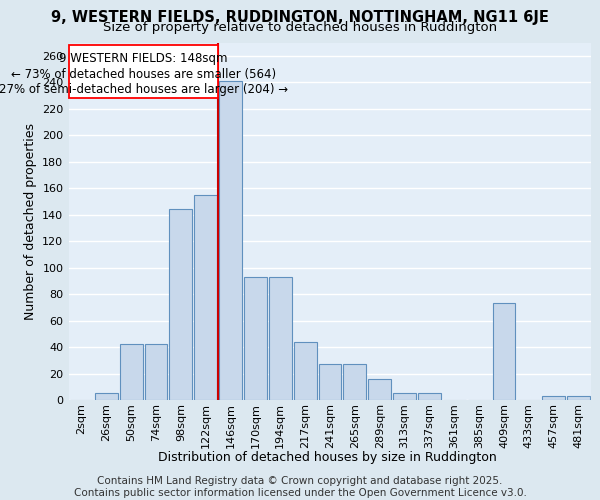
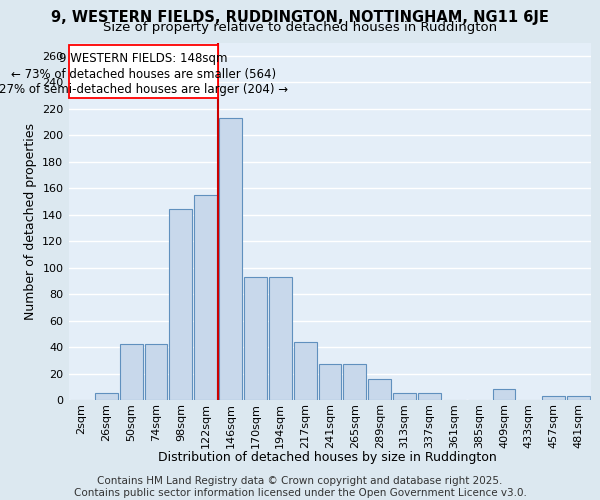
146sqm: 241 -> 213
409sqm: 73 -> 8
